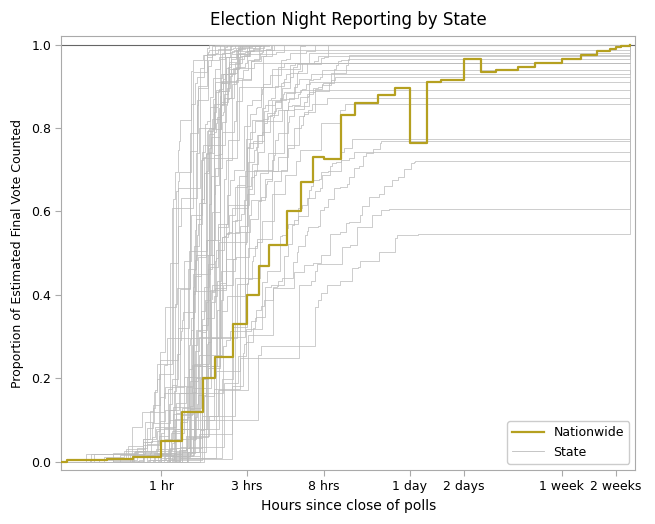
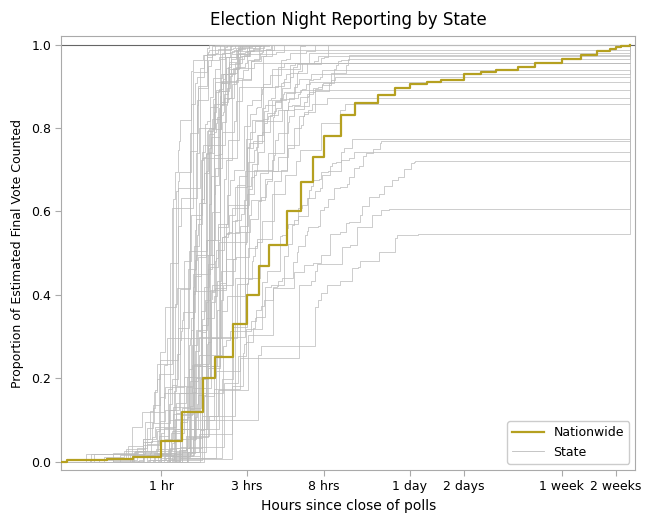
Nationwide/8 hrs: 0.725 -> 0.780
Nationwide/1 day: 0.765 -> 0.905
Nationwide/2 days: 0.965 -> 0.930
